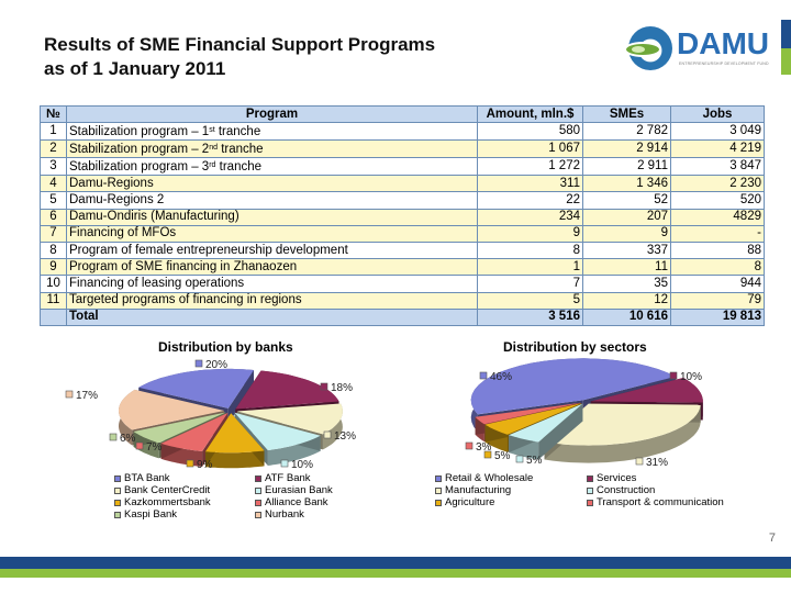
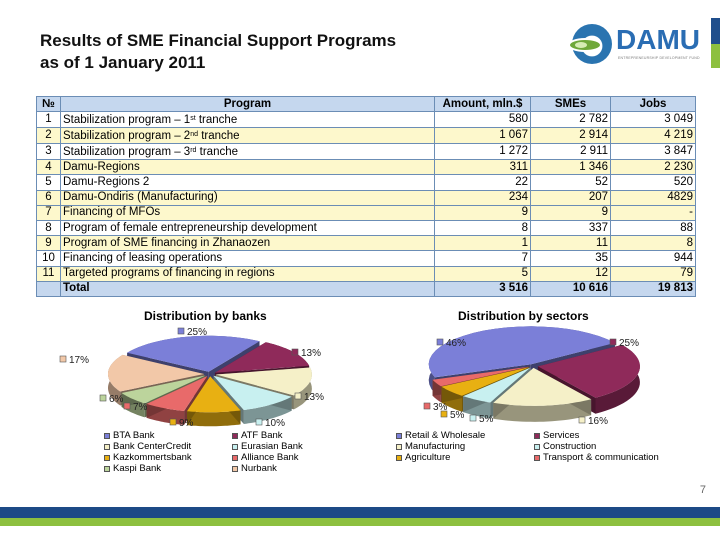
Distribution by banks/BTA Bank: 20% -> 25%
Distribution by banks/ATF Bank: 18% -> 13%
Distribution by sectors/Services: 10% -> 25%
Distribution by sectors/Manufacturing: 31% -> 16%
